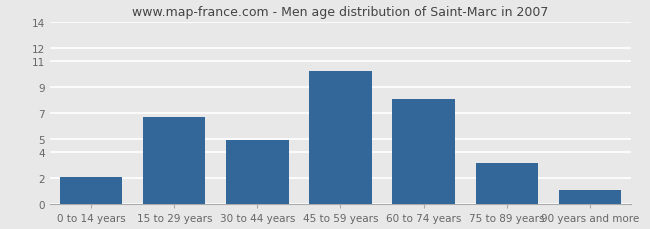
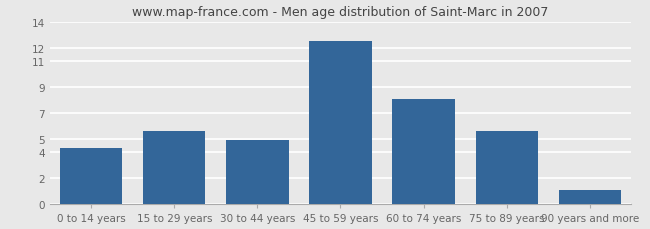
0 to 14 years: 2.1 -> 4.3
15 to 29 years: 6.7 -> 5.6
45 to 59 years: 10.2 -> 12.5
75 to 89 years: 3.2 -> 5.6
